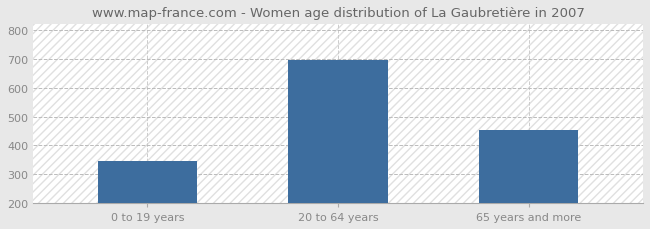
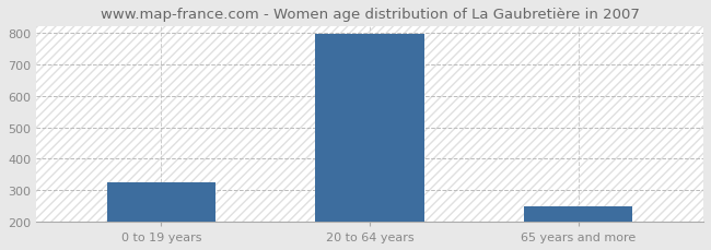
0 to 19 years: 345 -> 325
20 to 64 years: 695 -> 795
65 years and more: 455 -> 248
